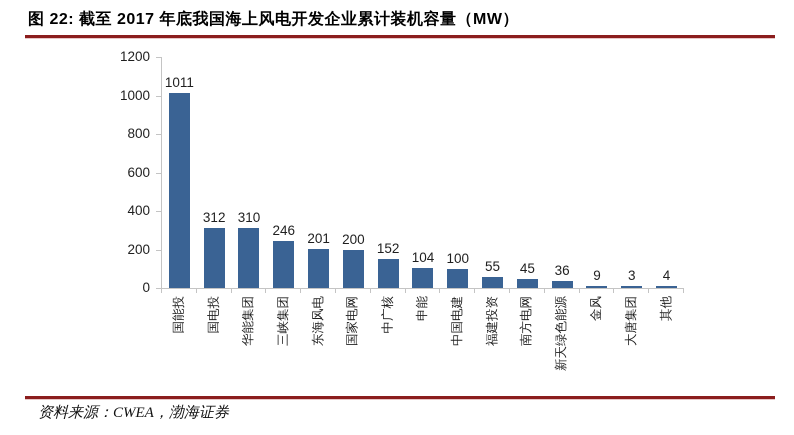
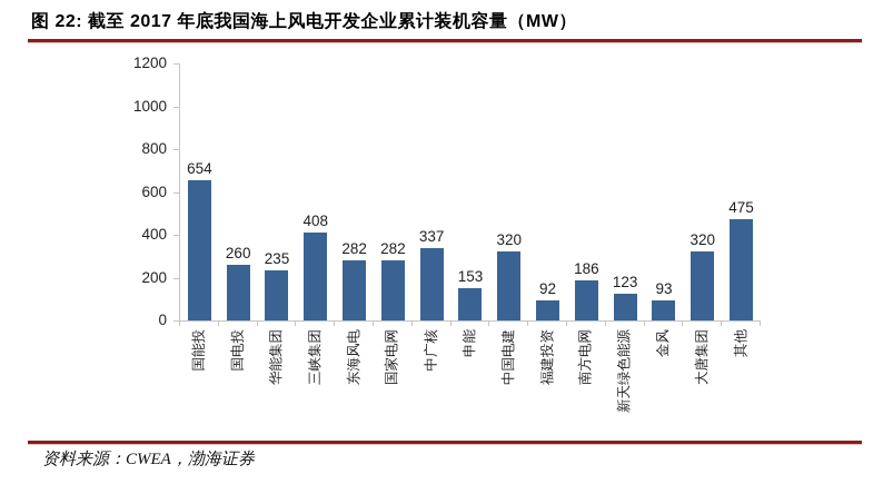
国能投: 1011 -> 654
国电投: 312 -> 260
华能集团: 310 -> 235
三峡集团: 246 -> 408
东海风电: 201 -> 282
国家电网: 200 -> 282
中广核: 152 -> 337
申能: 104 -> 153
中国电建: 100 -> 320
福建投资: 55 -> 92
南方电网: 45 -> 186
新天绿色能源: 36 -> 123
金风: 9 -> 93
大唐集团: 3 -> 320
其他: 4 -> 475
